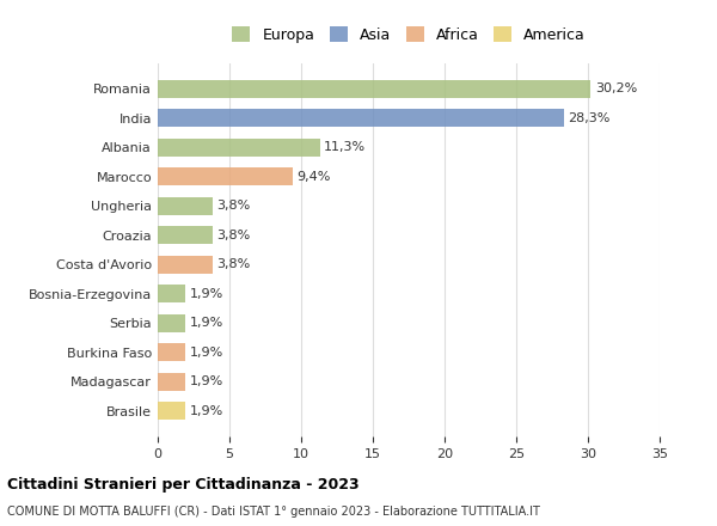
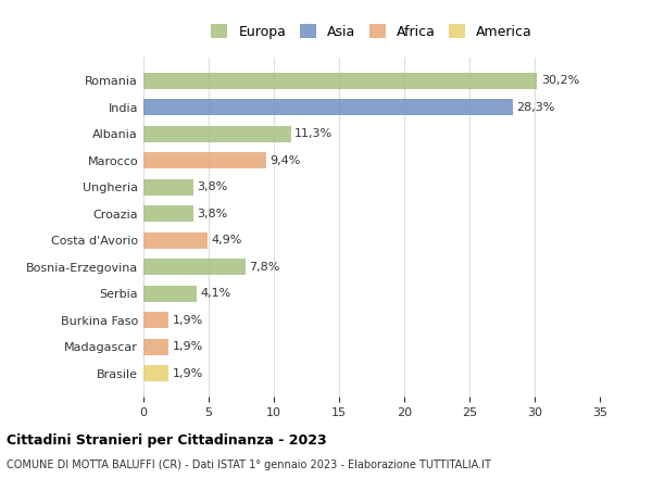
Costa d'Avorio: 3,8% -> 4,9%
Bosnia-Erzegovina: 1,9% -> 7,8%
Serbia: 1,9% -> 4,1%
